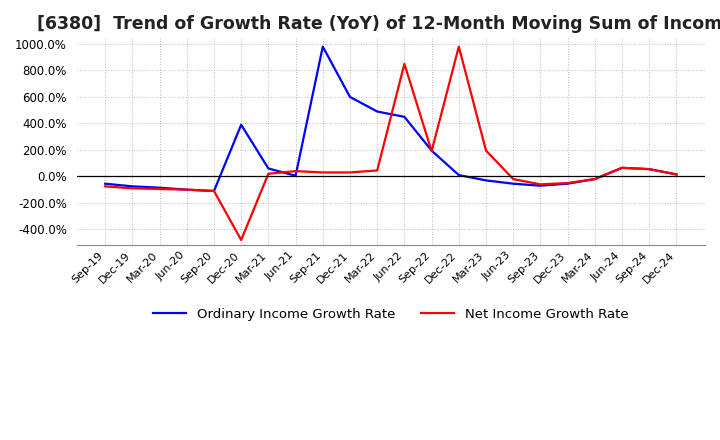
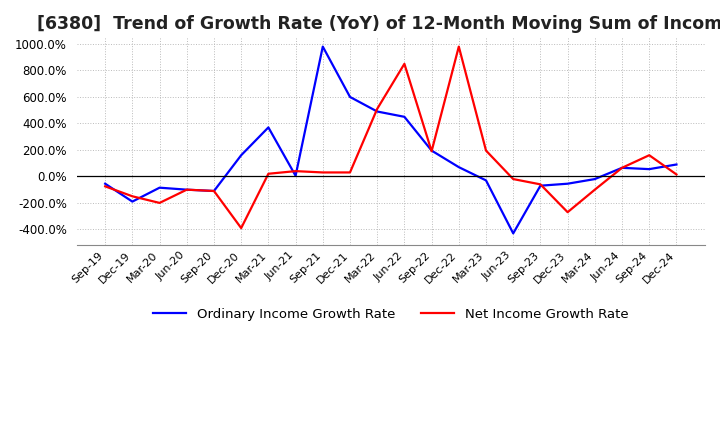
Ordinary Income Growth Rate/Dec-19: -80% -> -190%
Net Income Growth Rate/Dec-19: -90% -> -150%
Net Income Growth Rate/Mar-20: -100% -> -200%
Ordinary Income Growth Rate/Dec-20: 390% -> 160%
Net Income Growth Rate/Dec-20: -480% -> -390%
Ordinary Income Growth Rate/Mar-21: 60% -> 370%
Net Income Growth Rate/Mar-22: 40% -> 510%
Ordinary Income Growth Rate/Dec-22: 10% -> 70%
Ordinary Income Growth Rate/Jun-23: -60% -> -430%
Net Income Growth Rate/Dec-23: -50% -> -270%
Net Income Growth Rate/Mar-24: -20% -> -100%
Net Income Growth Rate/Sep-24: 60% -> 160%
Ordinary Income Growth Rate/Dec-24: 20% -> 90%
